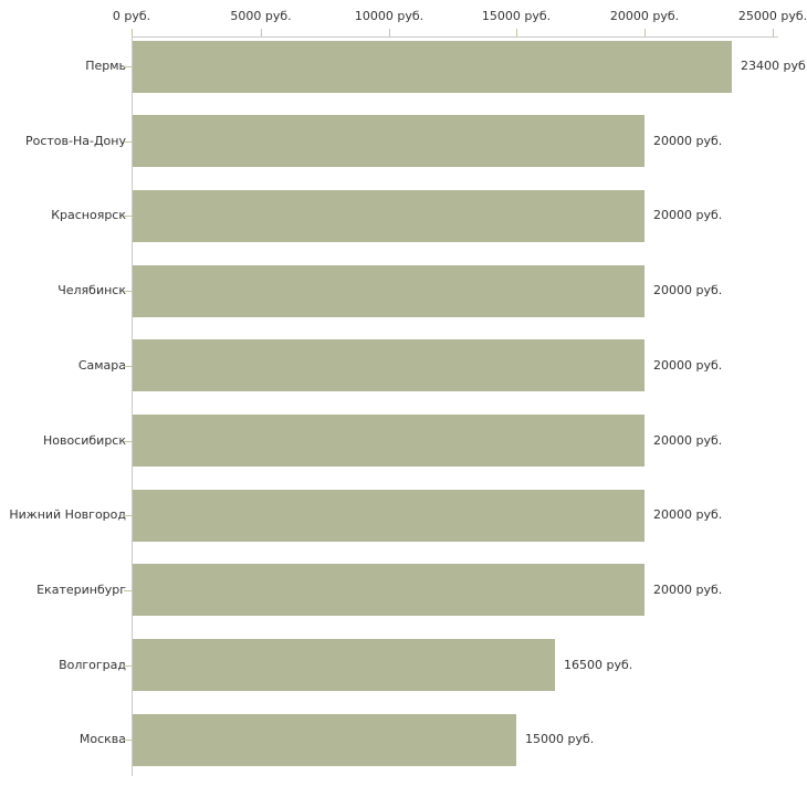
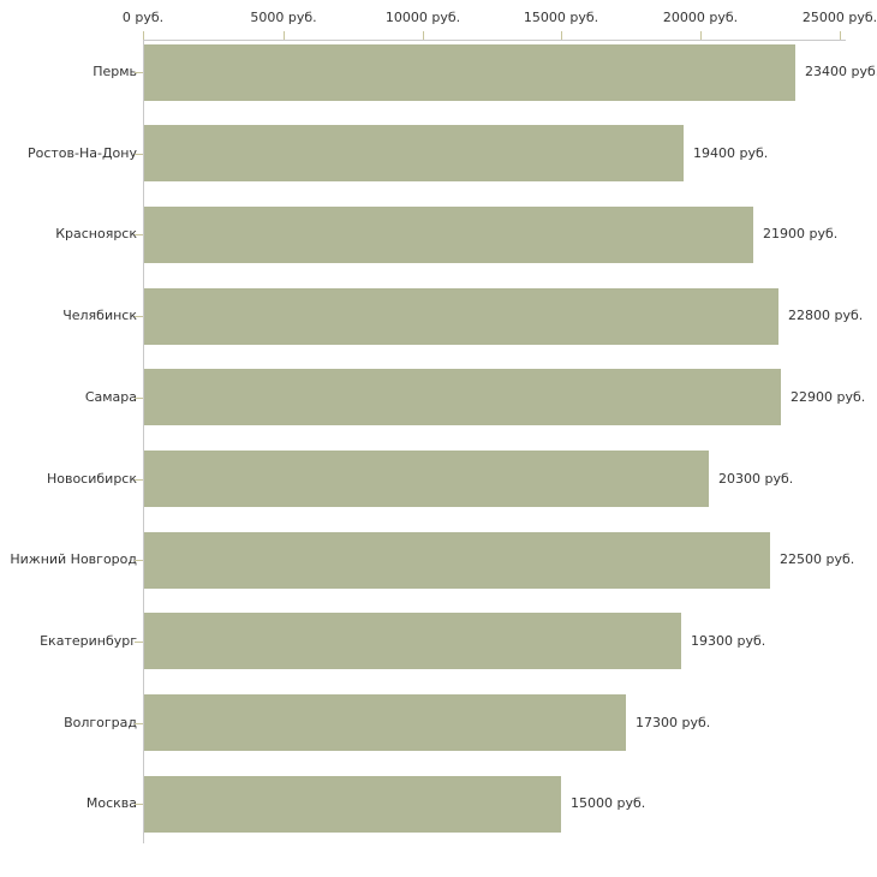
Ростов-На-Дону: 20000 -> 19400
Красноярск: 20000 -> 21900
Челябинск: 20000 -> 22800
Самара: 20000 -> 22900
Новосибирск: 20000 -> 20300
Нижний Новгород: 20000 -> 22500
Екатеринбург: 20000 -> 19300
Волгоград: 16500 -> 17300
